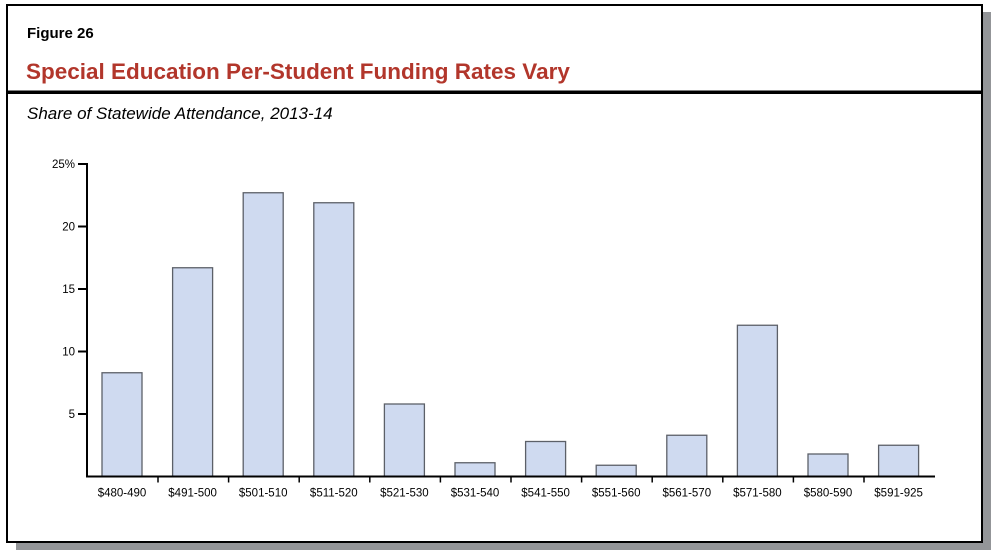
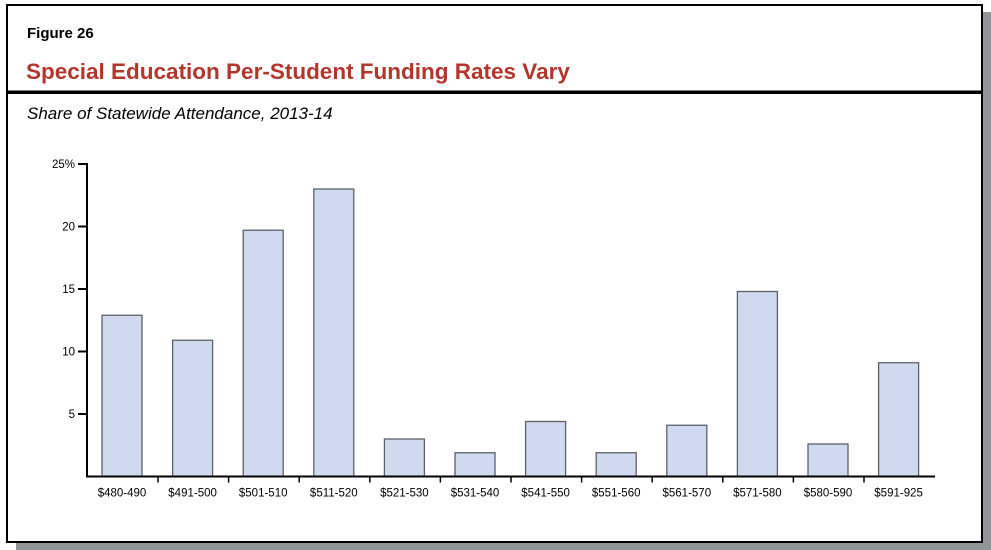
$480-490: 8.3% -> 12.9%
$491-500: 16.7% -> 10.9%
$501-510: 22.7% -> 19.7%
$511-520: 21.9% -> 23.0%
$521-530: 5.8% -> 3.0%
$531-540: 1.1% -> 1.9%
$541-550: 2.8% -> 4.4%
$551-560: 0.9% -> 1.9%
$561-570: 3.3% -> 4.1%
$571-580: 12.1% -> 14.8%
$580-590: 1.8% -> 2.6%
$591-925: 2.5% -> 9.1%
